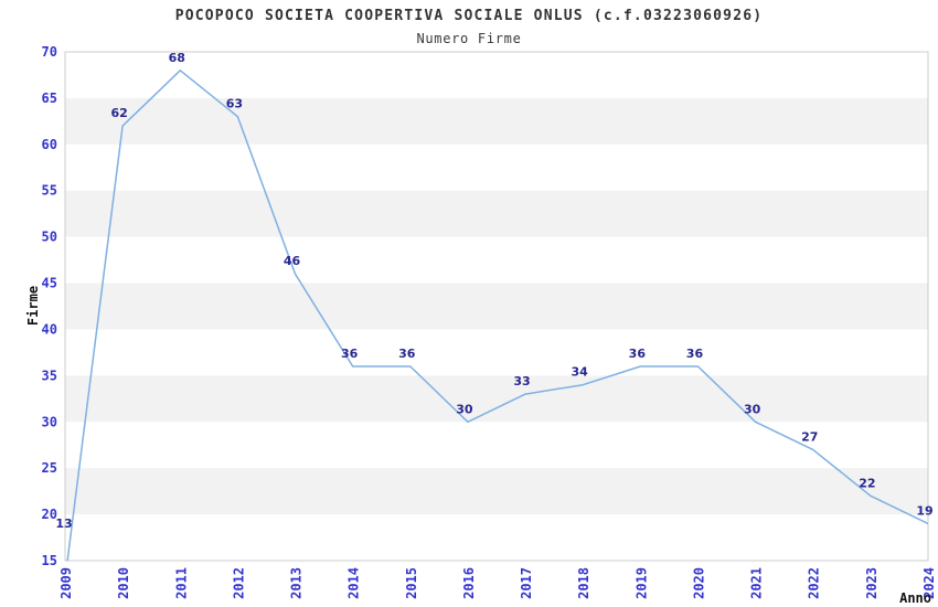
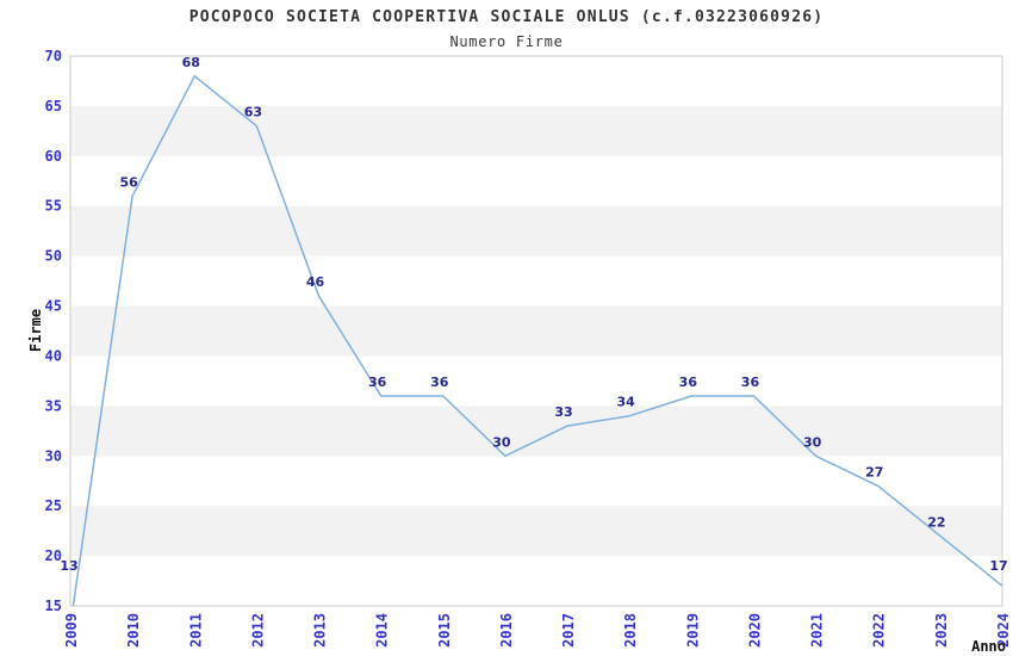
2010: 62 -> 56
2024: 19 -> 17
